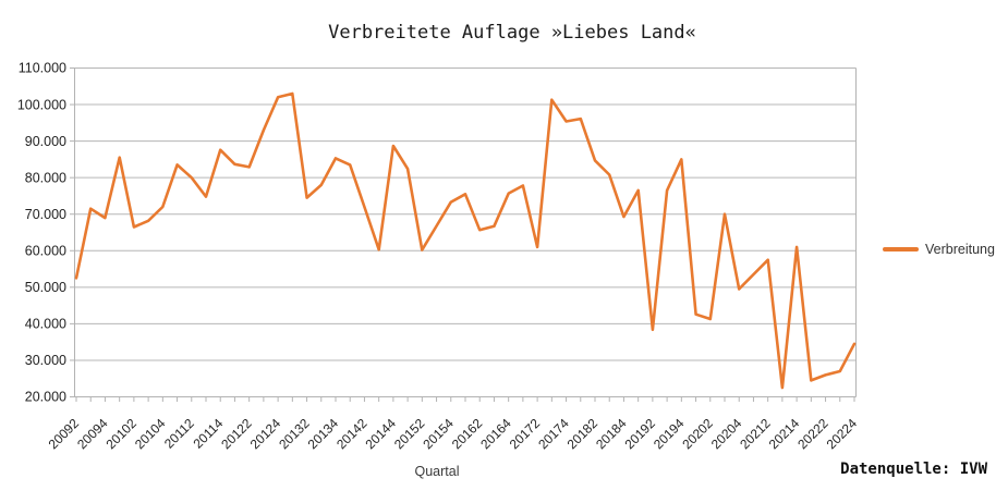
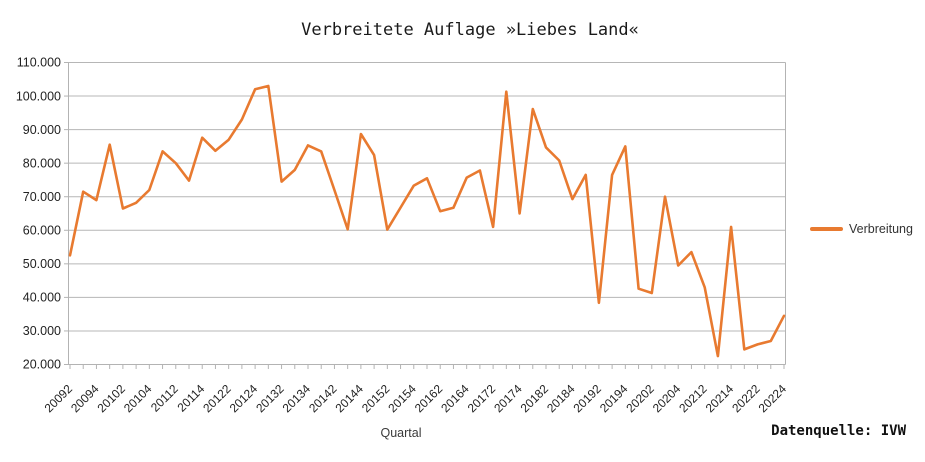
20122: 83000 -> 87000
20174: 95000 -> 65000
20212: 58000 -> 43000
